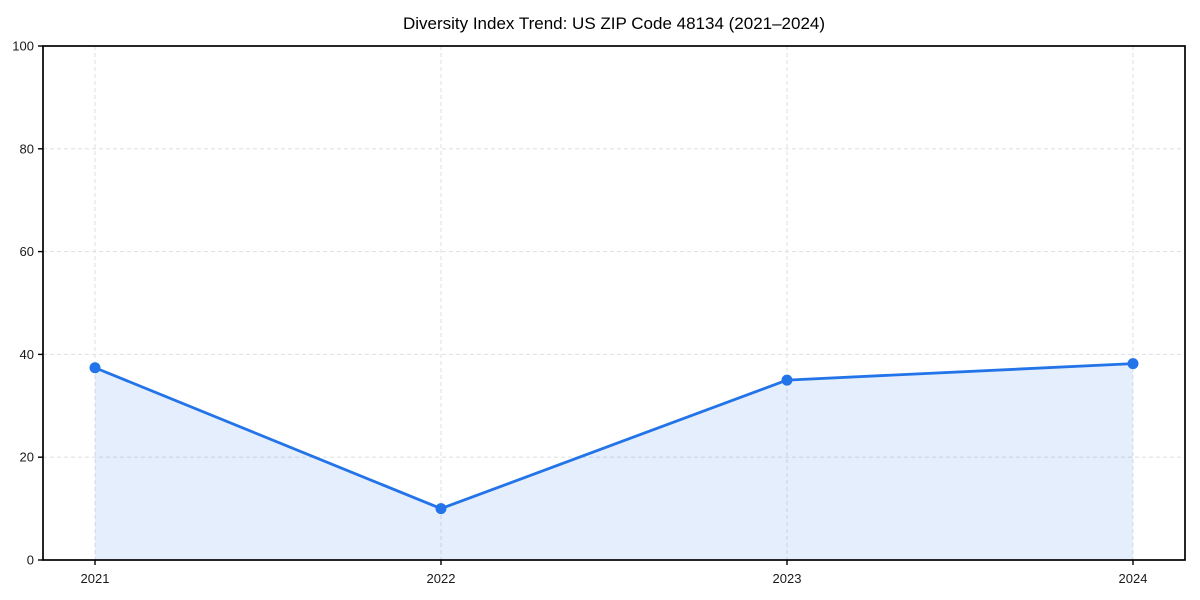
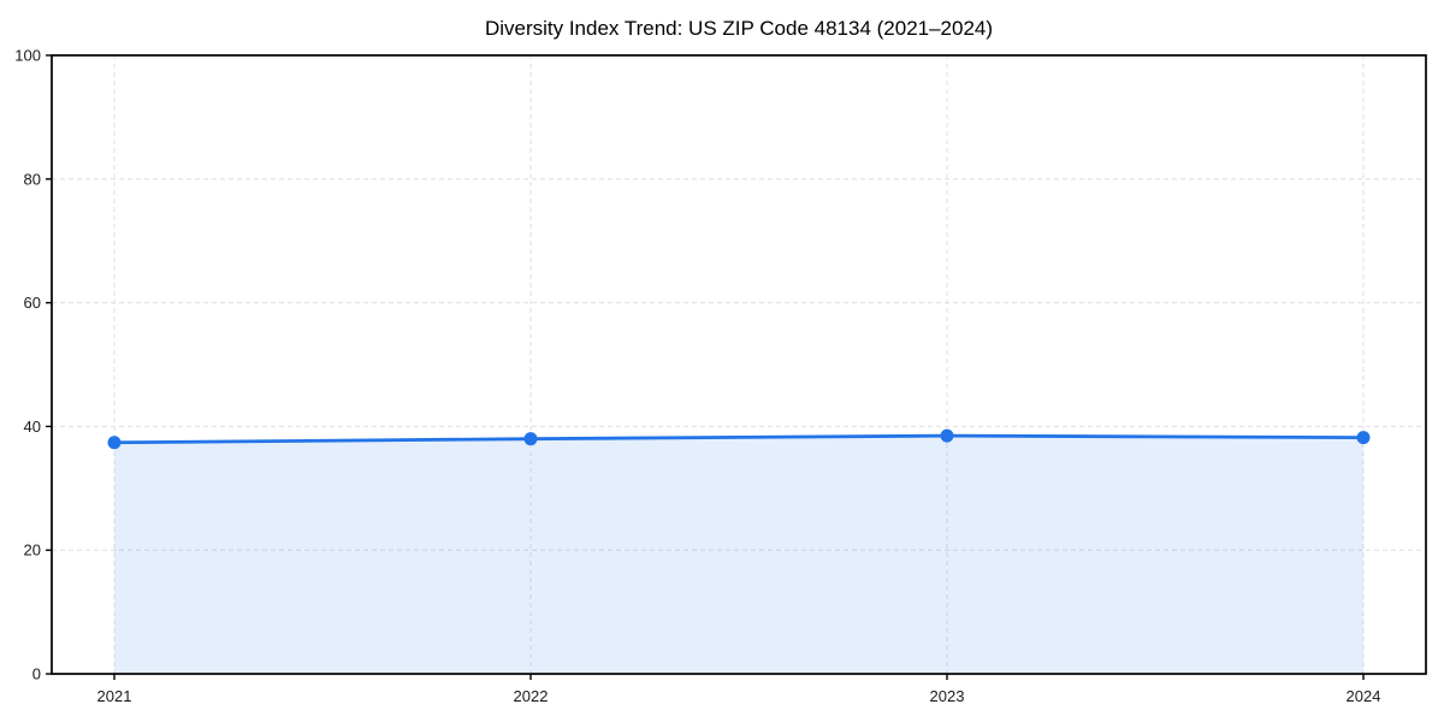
2022: 10 -> 38
2023: 35 -> 38
